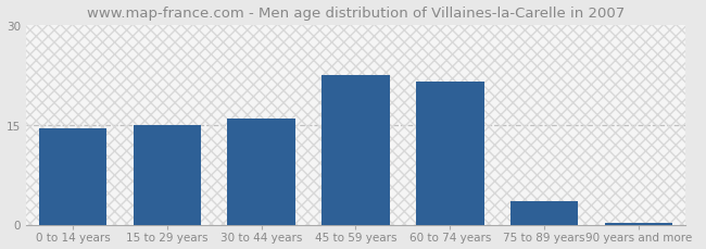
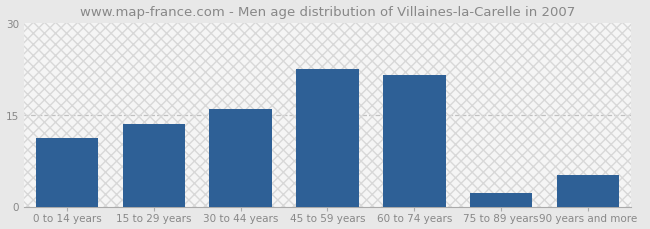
0 to 14 years: 14.5 -> 11.2
15 to 29 years: 15.0 -> 13.4
75 to 89 years: 3.5 -> 2.2
90 years and more: 0.3 -> 5.2
